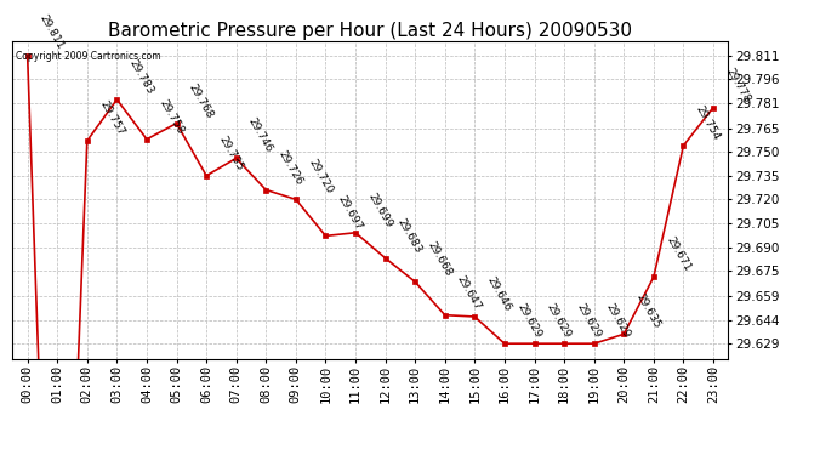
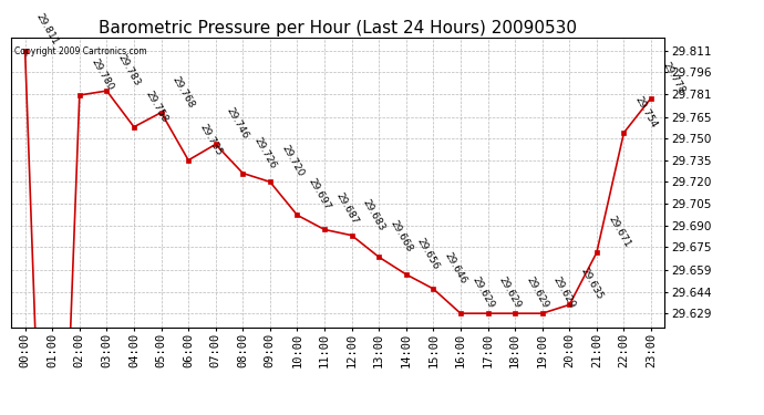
02:00: 29.757 -> 29.780
11:00: 29.699 -> 29.687
14:00: 29.647 -> 29.656
